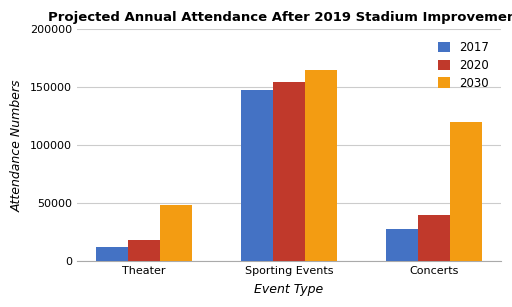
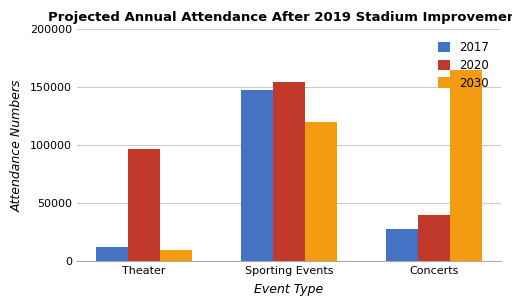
2020/Theater: 18000 -> 97000
2030/Theater: 48000 -> 10000
2030/Sporting Events: 165000 -> 120000
2030/Concerts: 120000 -> 165000
